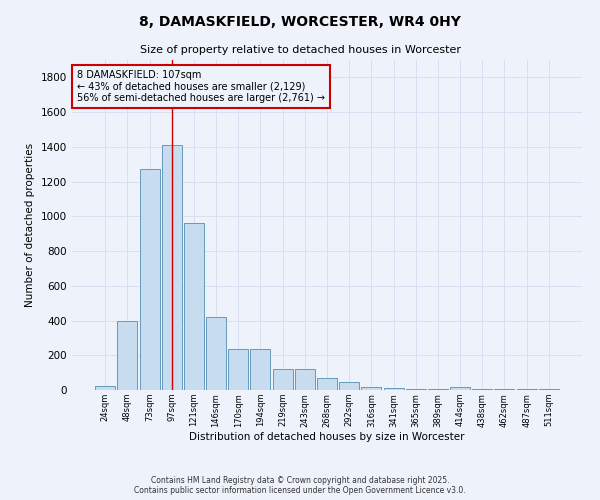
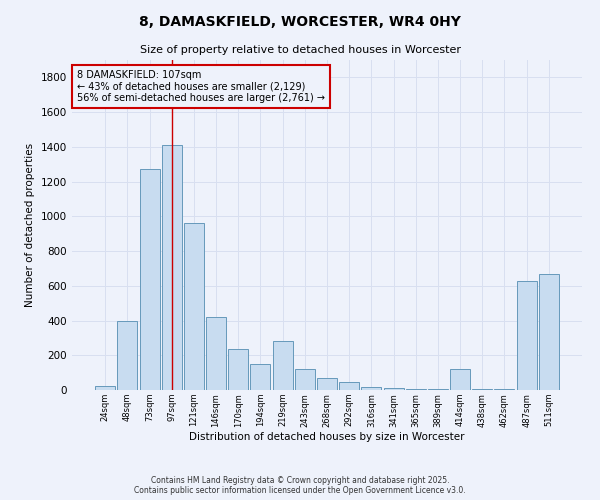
194sqm: 240 -> 150
219sqm: 120 -> 280
414sqm: 20 -> 120
487sqm: 0 -> 630
511sqm: 0 -> 670
